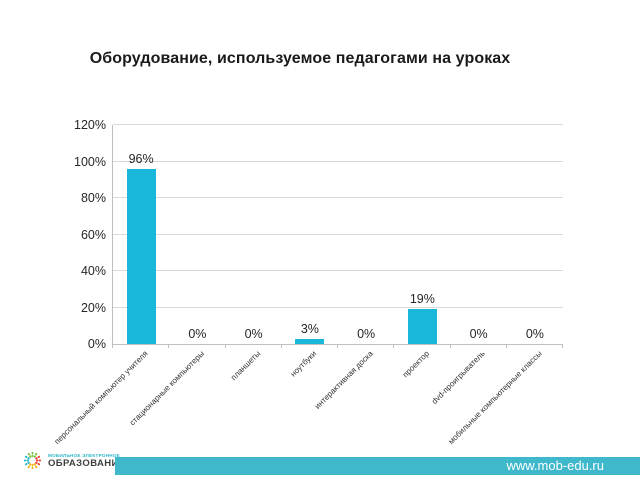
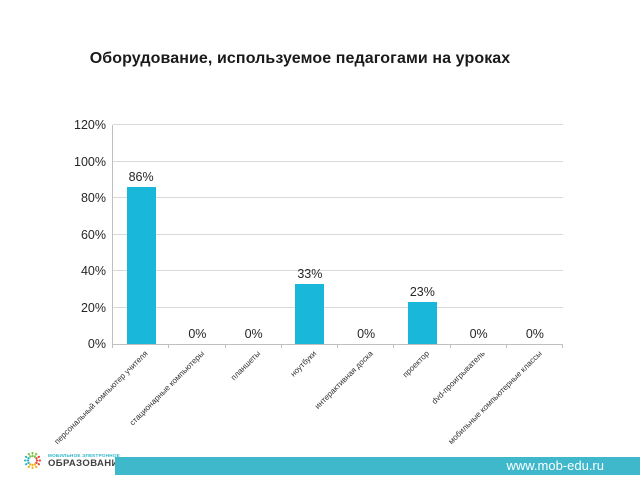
персональный компьютер учителя: 96% -> 86%
ноутбуки: 3% -> 33%
проектор: 19% -> 23%
